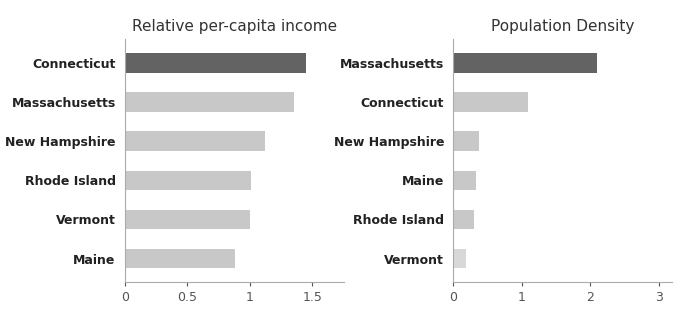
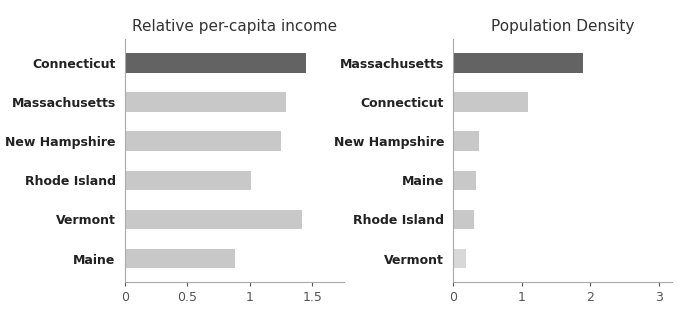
Relative per-capita income/Massachusetts: 1.35 -> 1.29
Relative per-capita income/New Hampshire: 1.12 -> 1.25
Relative per-capita income/Vermont: 1.00 -> 1.42
Population Density/Massachusetts: 2.10 -> 1.90
